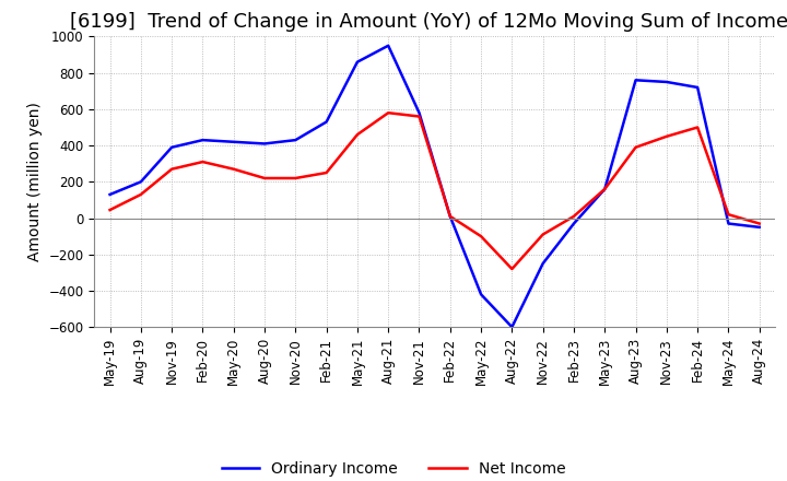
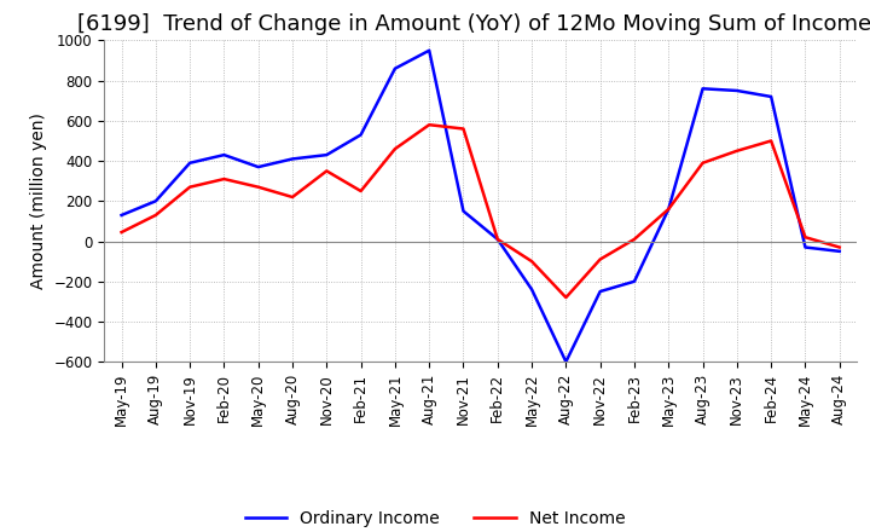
Ordinary Income/May-20: 420 -> 370
Net Income/Nov-20: 220 -> 350
Ordinary Income/Nov-21: 580 -> 150
Ordinary Income/May-22: -420 -> -240
Ordinary Income/Feb-23: -30 -> -200
